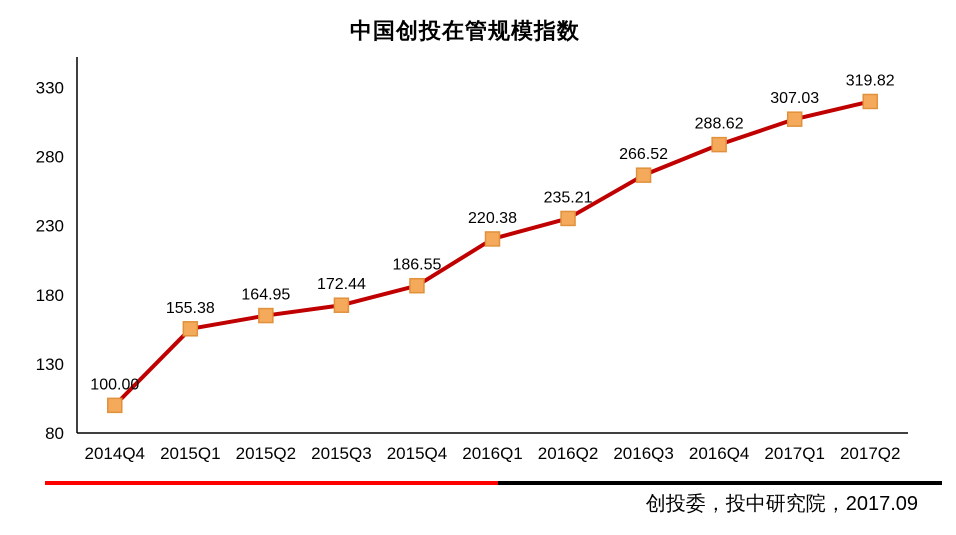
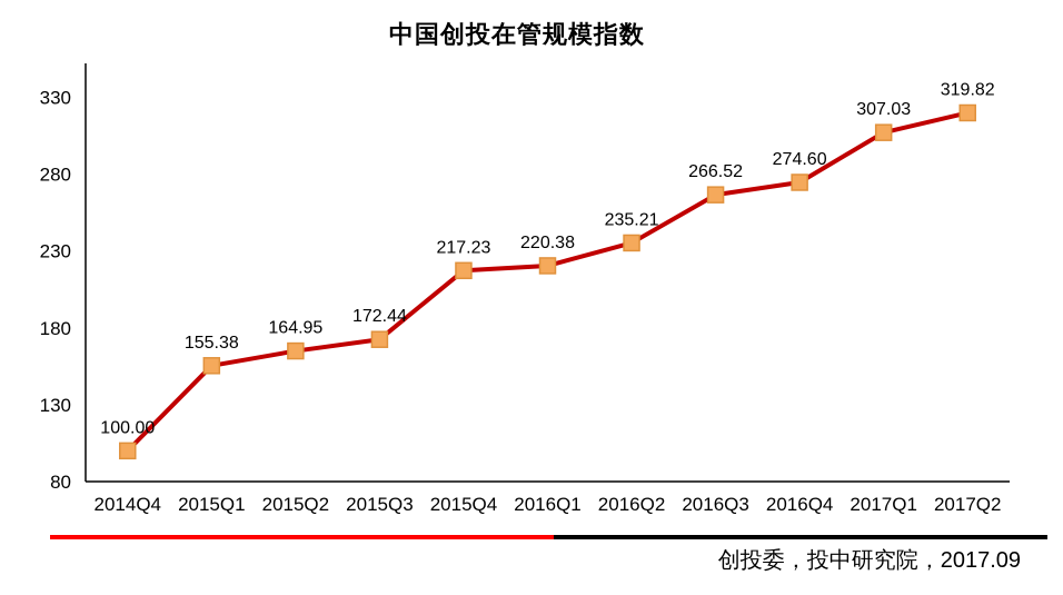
2015Q4: 186.55 -> 217.23
2016Q4: 288.62 -> 274.60
